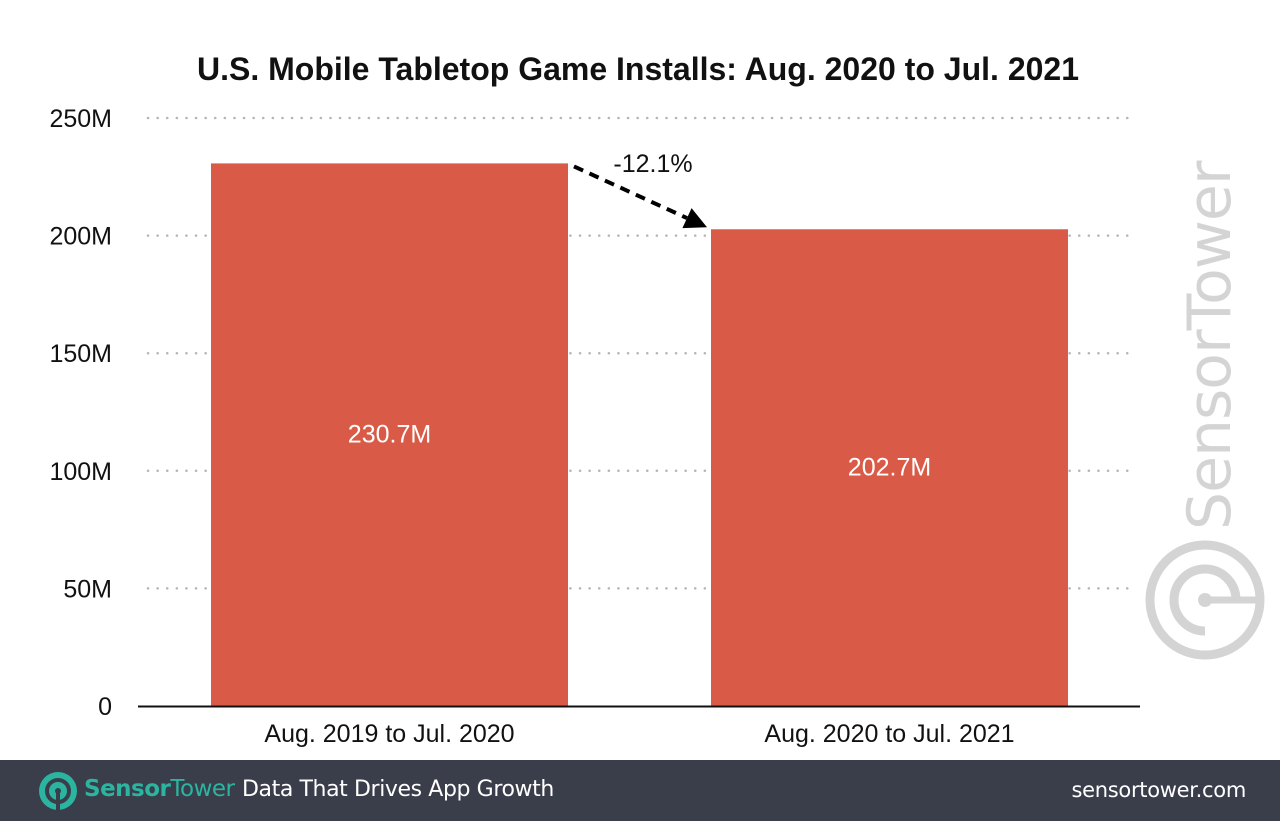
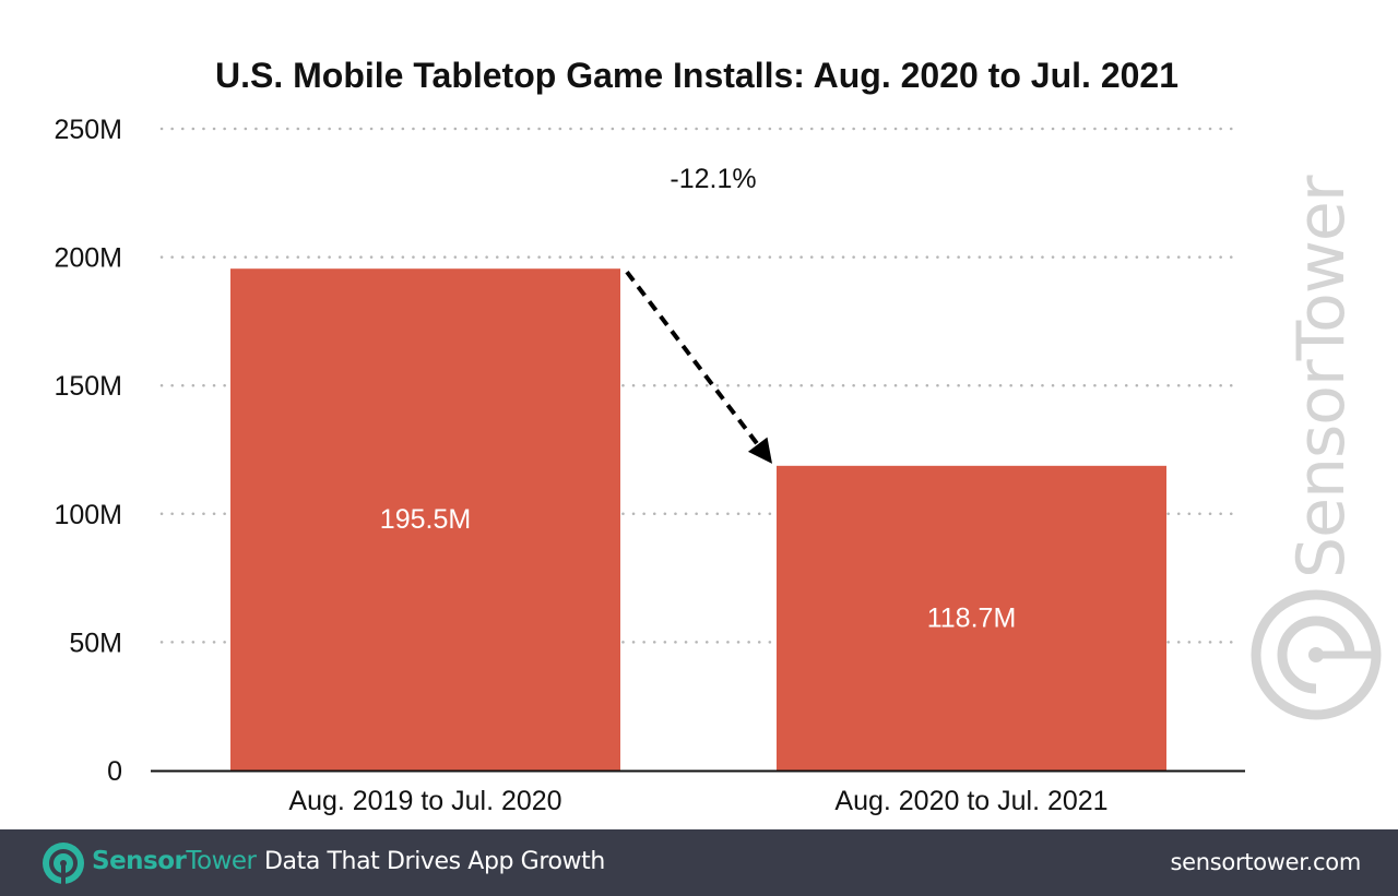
Aug. 2019 to Jul. 2020: 230.7M -> 195.5M
Aug. 2020 to Jul. 2021: 202.7M -> 118.7M
